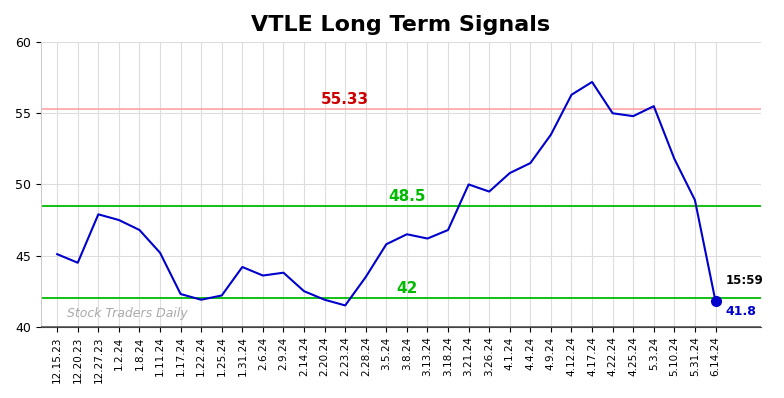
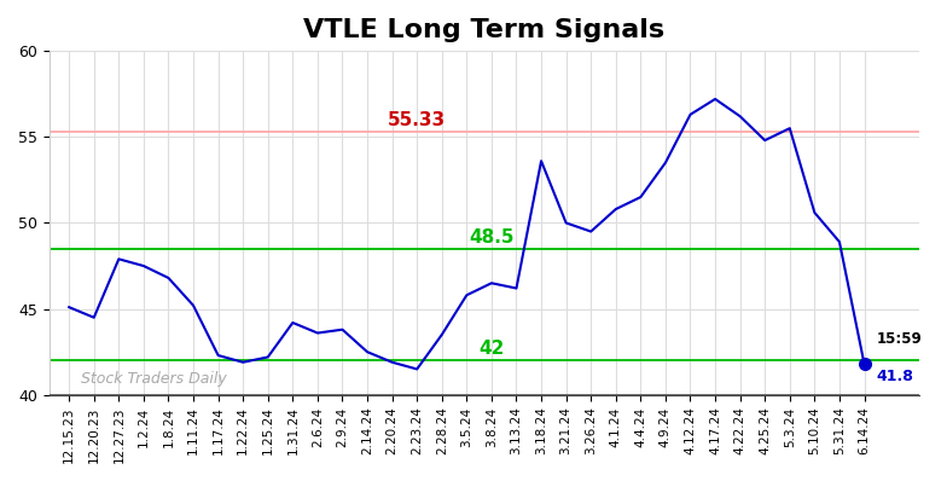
3.18.24: 46.8 -> 53.6
4.22.24: 55.0 -> 56.2
5.10.24: 51.8 -> 50.6
